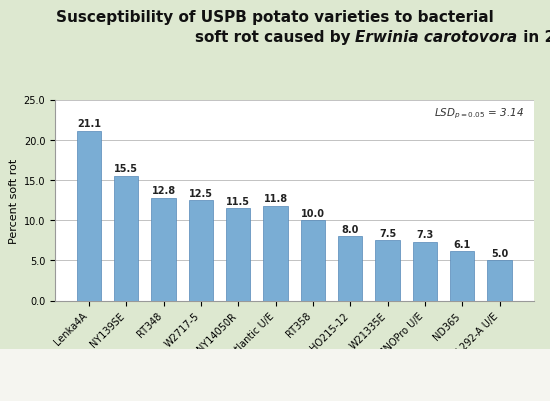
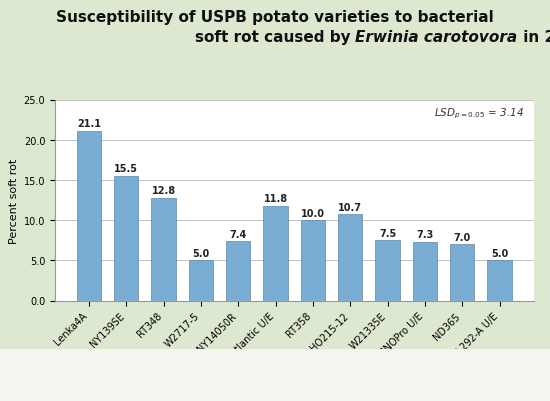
W2717-5: 12.5 -> 5.0
NY14050R: 11.5 -> 7.4
HO215-12: 8.0 -> 10.7
ND365: 6.1 -> 7.0
